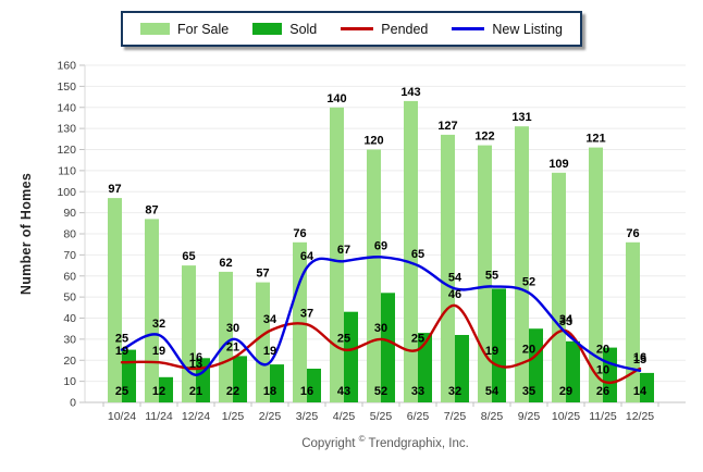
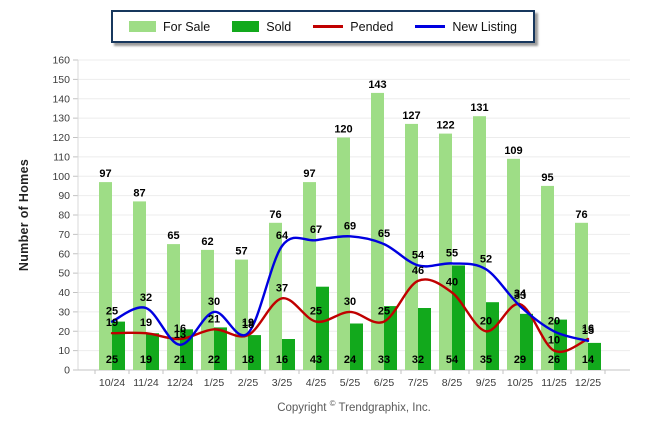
Sold/11/24: 12 -> 19
Pended/2/25: 34 -> 18
For Sale/4/25: 140 -> 97
Sold/5/25: 52 -> 24
Pended/8/25: 19 -> 40
For Sale/11/25: 121 -> 95
